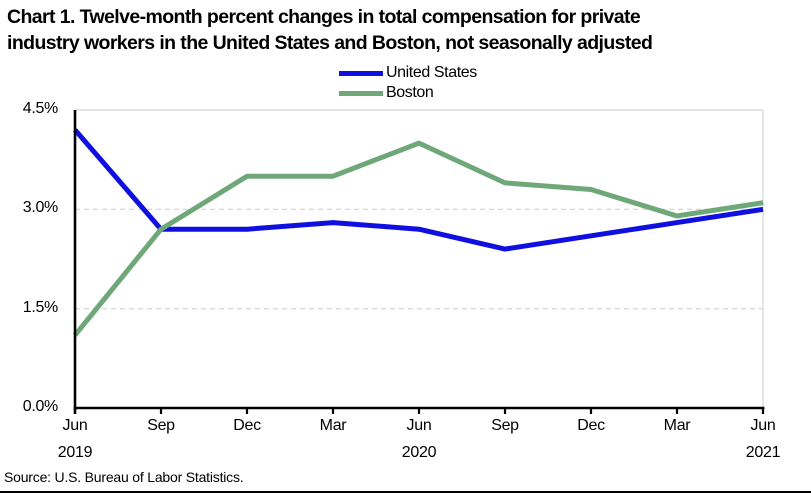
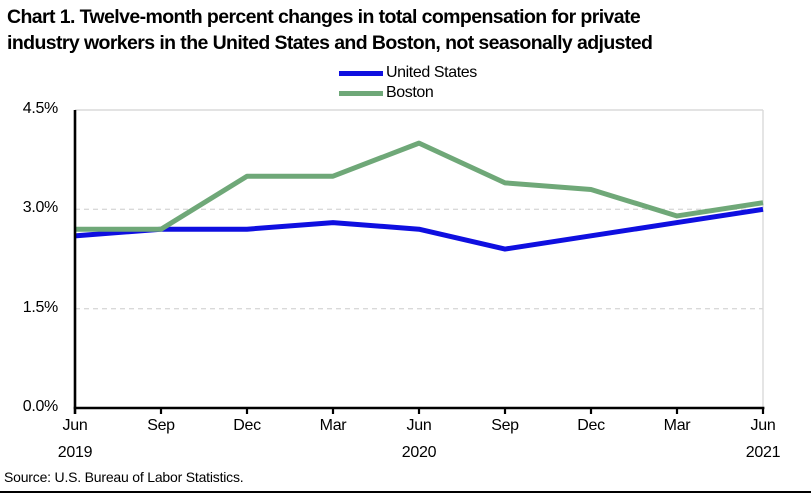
United States/Jun 2019: 4.2% -> 2.6%
Boston/Jun 2019: 1.1% -> 2.7%
